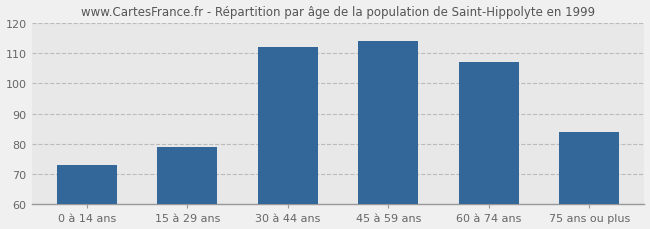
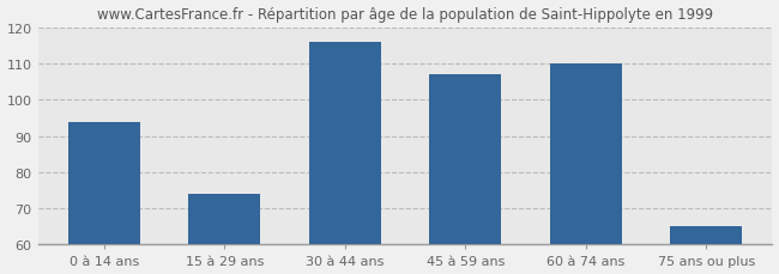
0 à 14 ans: 73 -> 94
15 à 29 ans: 79 -> 74
30 à 44 ans: 112 -> 116
45 à 59 ans: 114 -> 107
60 à 74 ans: 107 -> 110
75 ans ou plus: 84 -> 65
